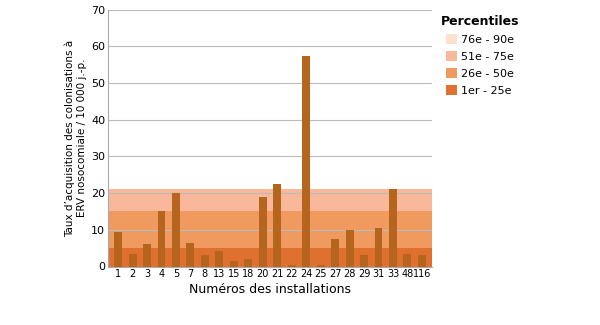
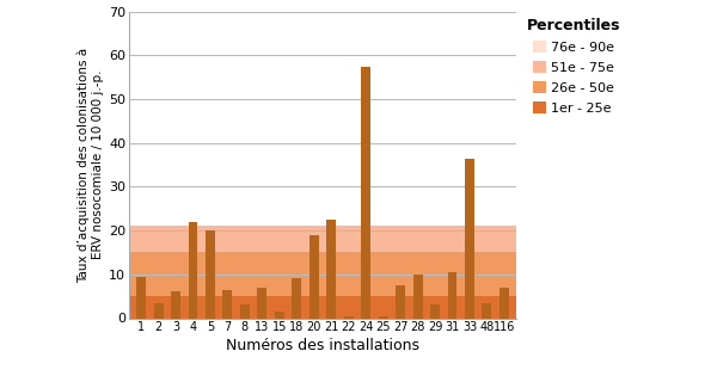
4: 15.0 -> 22.0
13: 4.2 -> 7.0
18: 2.0 -> 9.0
33: 21.0 -> 36.5
116: 3.0 -> 7.0
